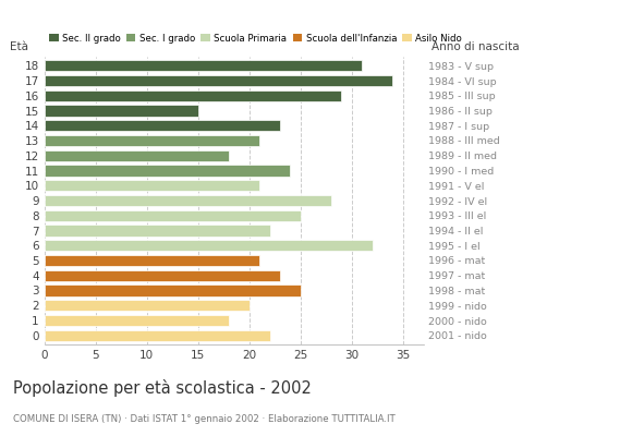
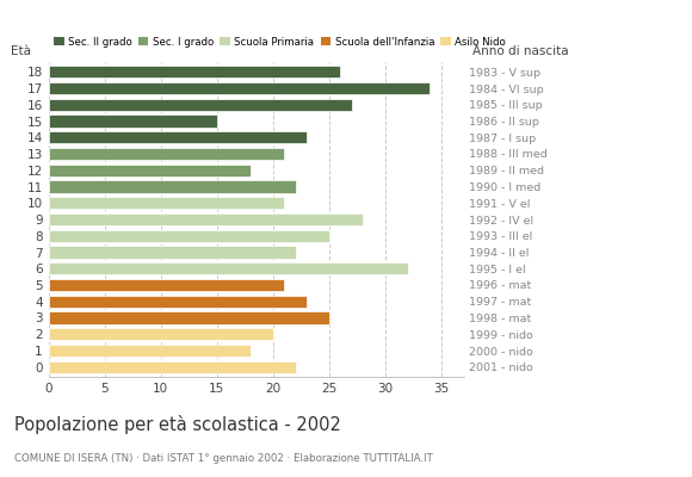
18: 31 -> 26
16: 29 -> 27
11: 24 -> 22
